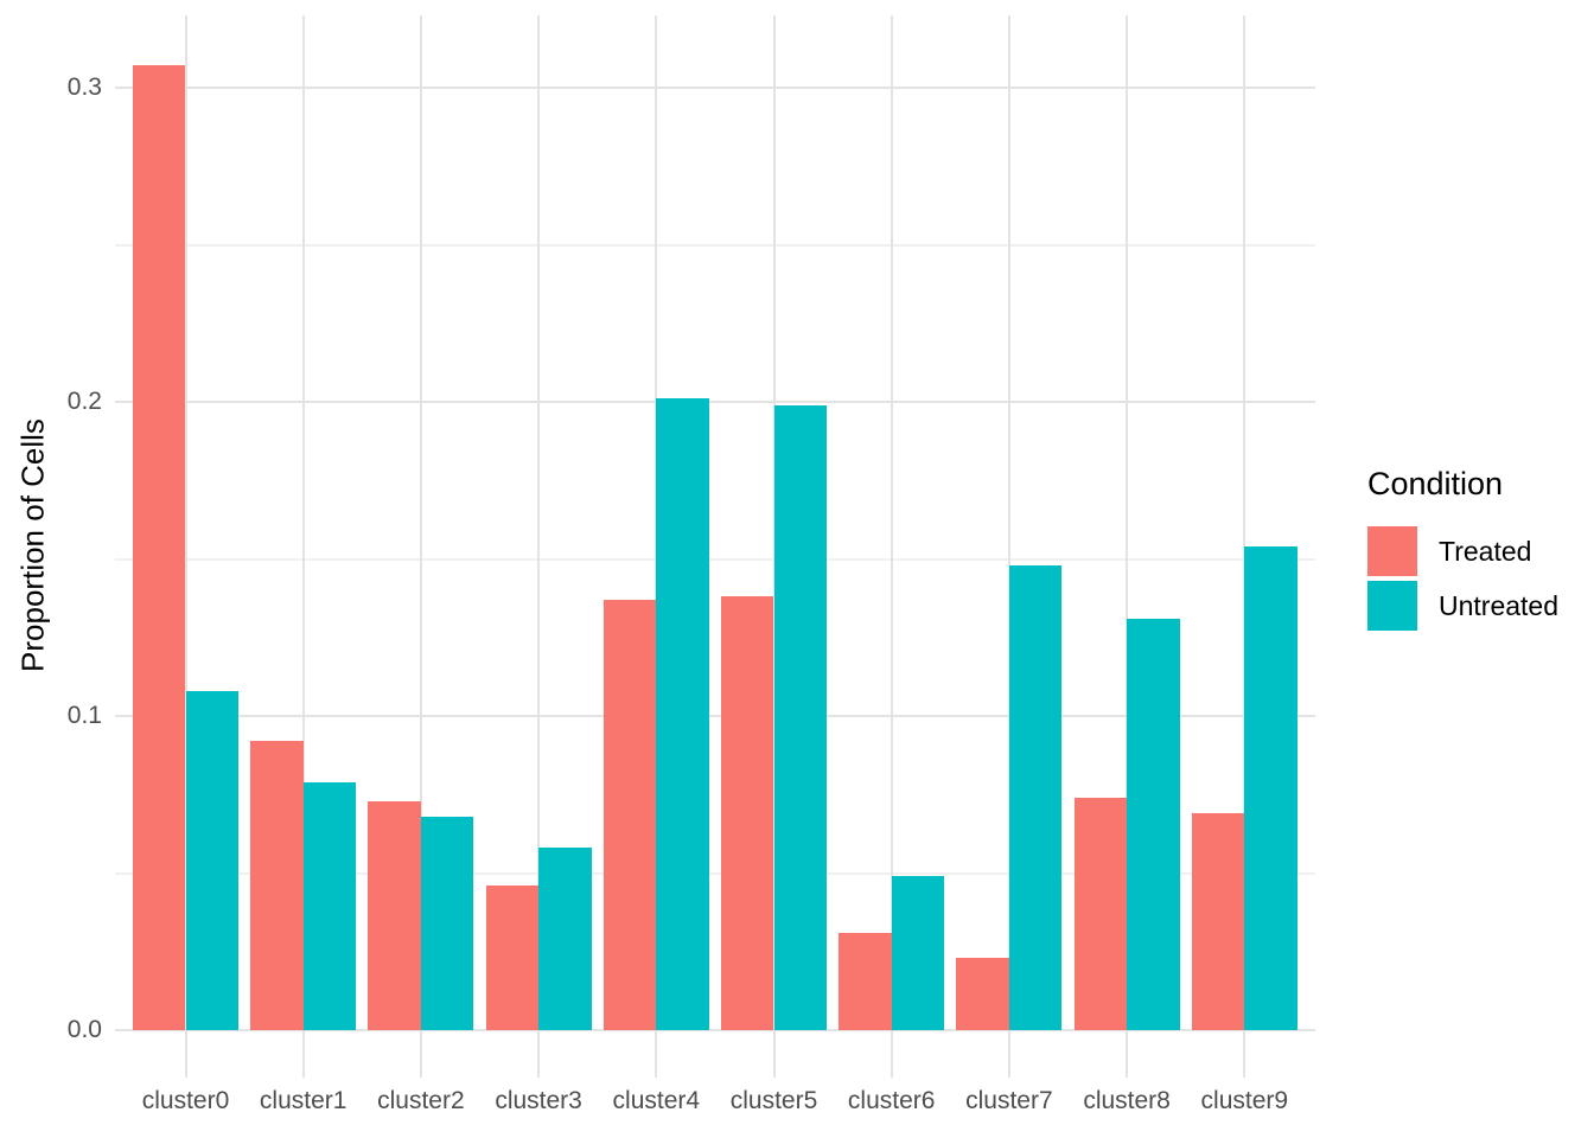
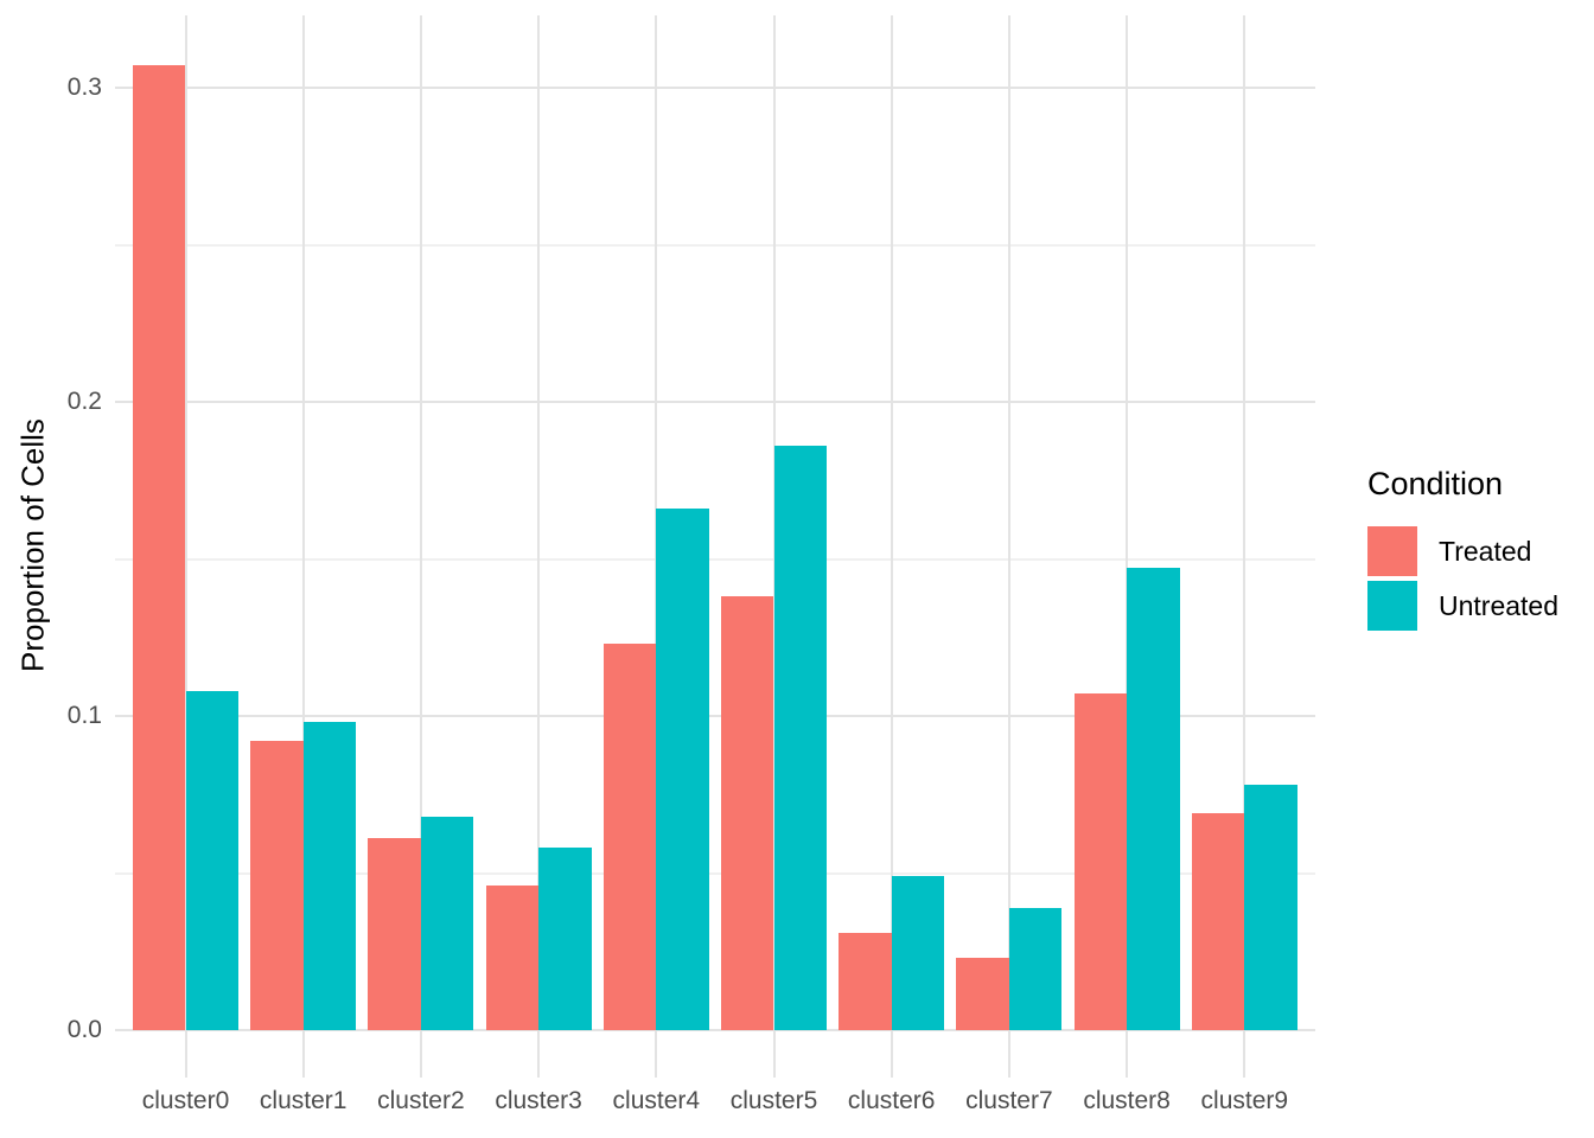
Untreated/cluster1: 0.079 -> 0.098
Treated/cluster2: 0.073 -> 0.061
Treated/cluster4: 0.137 -> 0.123
Untreated/cluster4: 0.201 -> 0.166
Untreated/cluster5: 0.199 -> 0.186
Untreated/cluster7: 0.148 -> 0.039
Treated/cluster8: 0.074 -> 0.107
Untreated/cluster8: 0.131 -> 0.147
Untreated/cluster9: 0.154 -> 0.078
